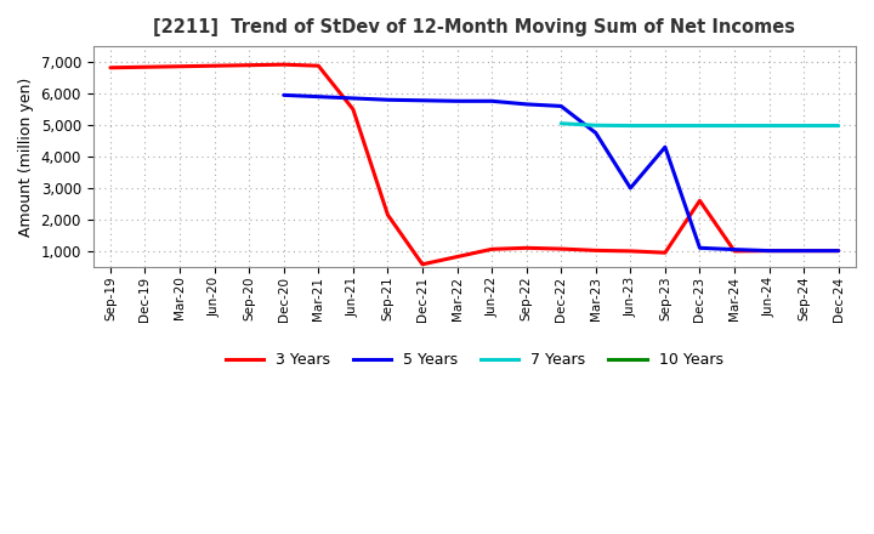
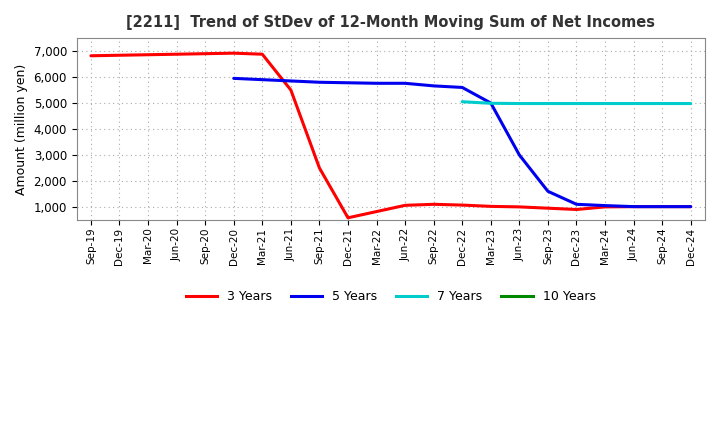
3 Years/Sep-21: 2,150 -> 2,500
5 Years/Mar-23: 4,750 -> 5,000
5 Years/Sep-23: 4,300 -> 1,600
3 Years/Dec-23: 2,600 -> 900
